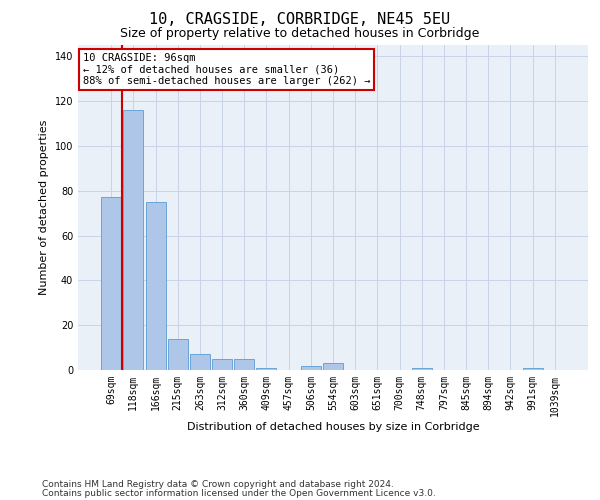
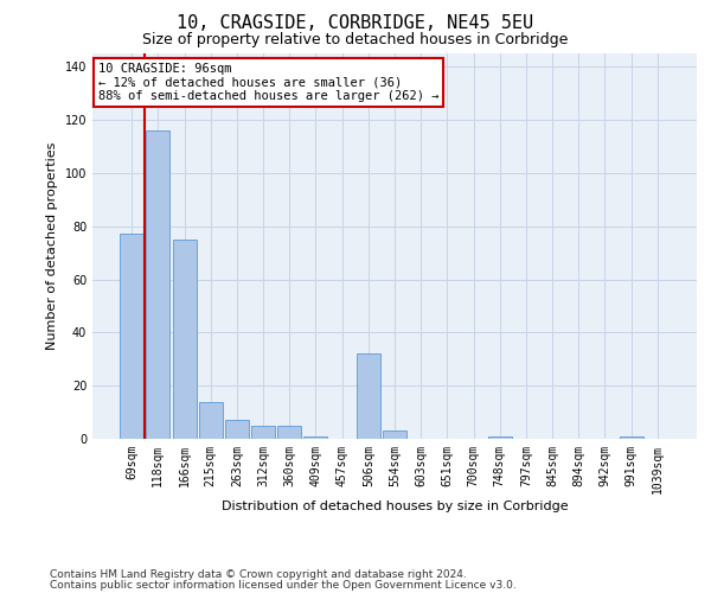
506sqm: 2 -> 32
